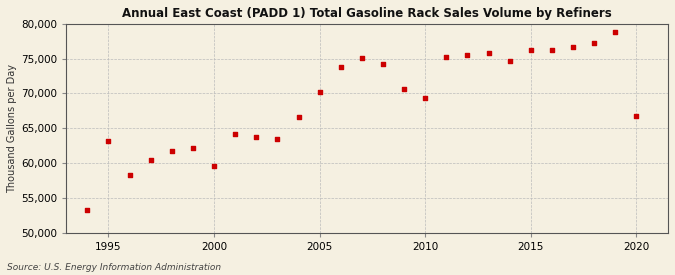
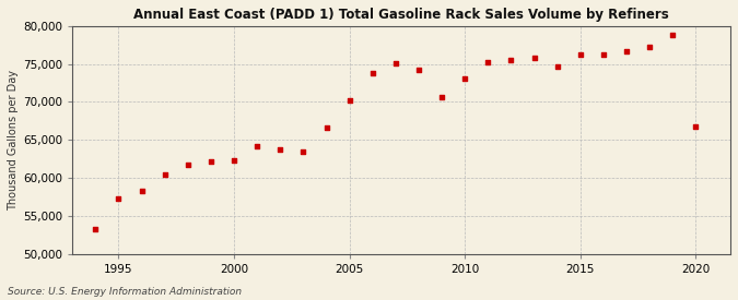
1995: 63,200 -> 57,200
2000: 59,600 -> 62,300
2010: 69,400 -> 73,100
